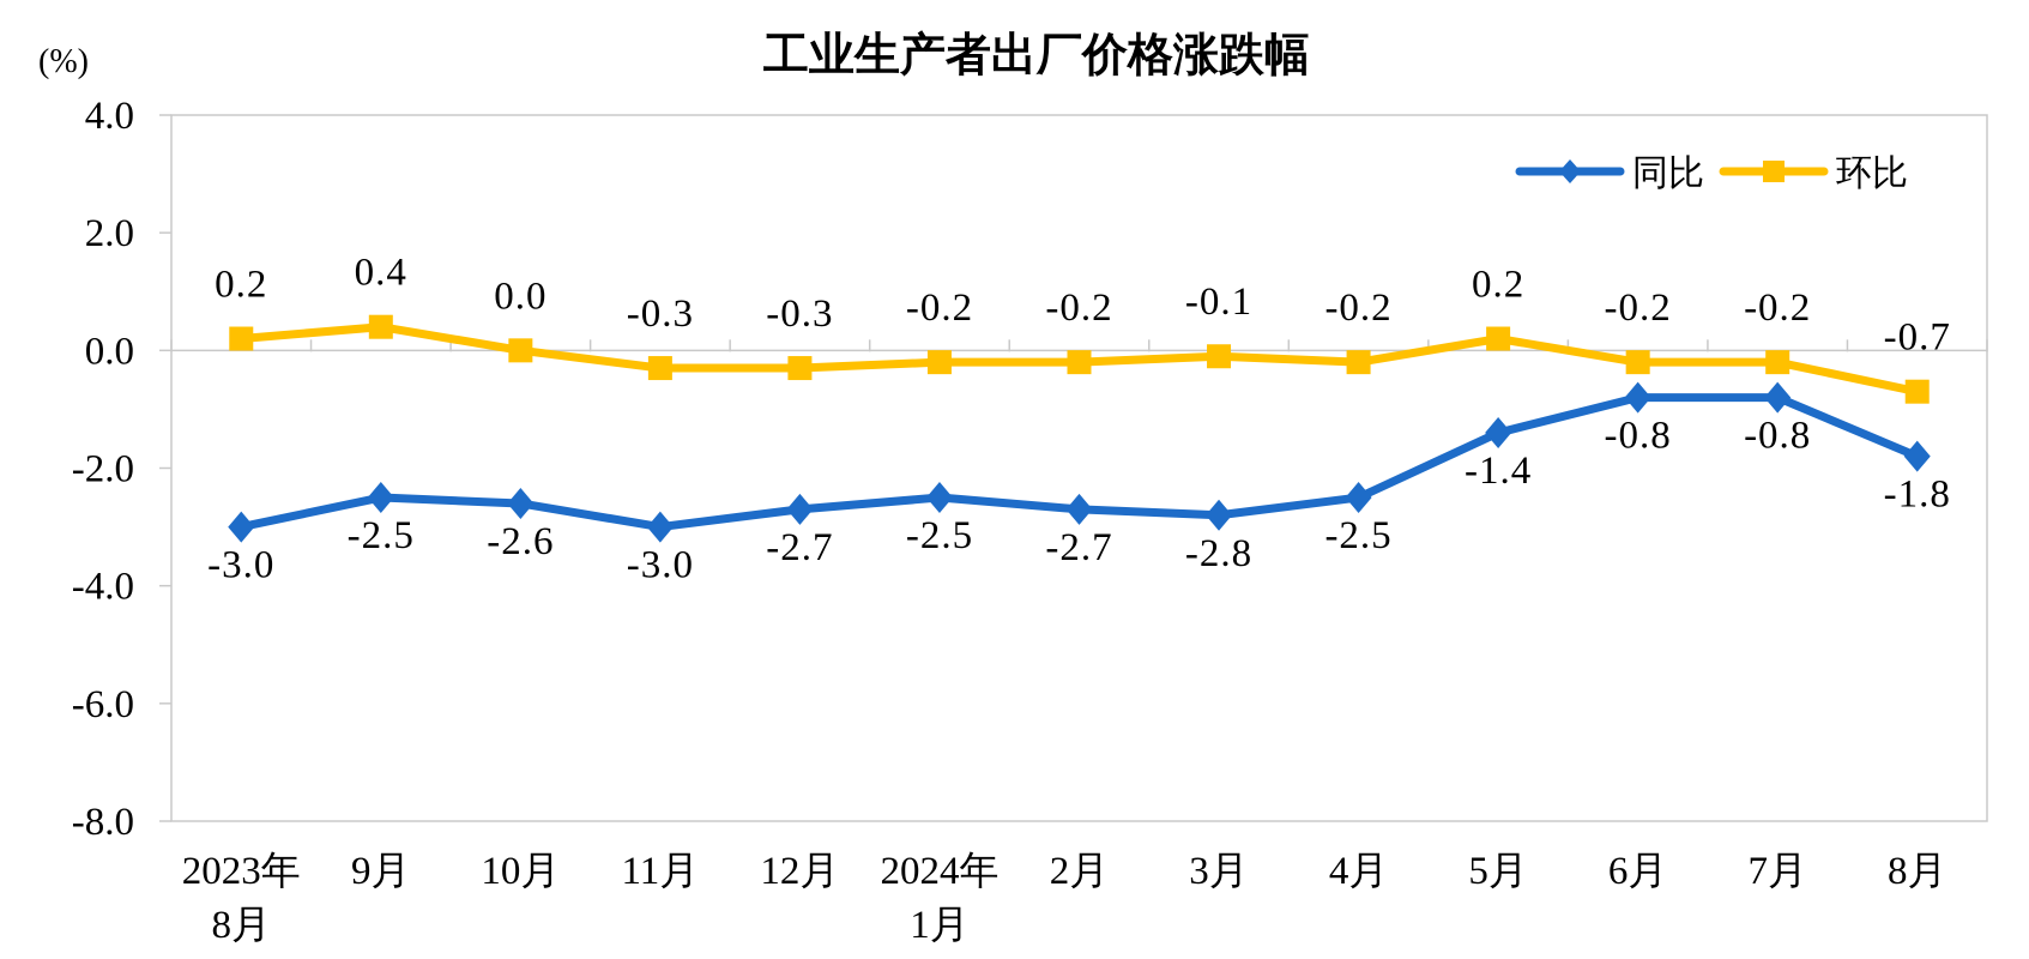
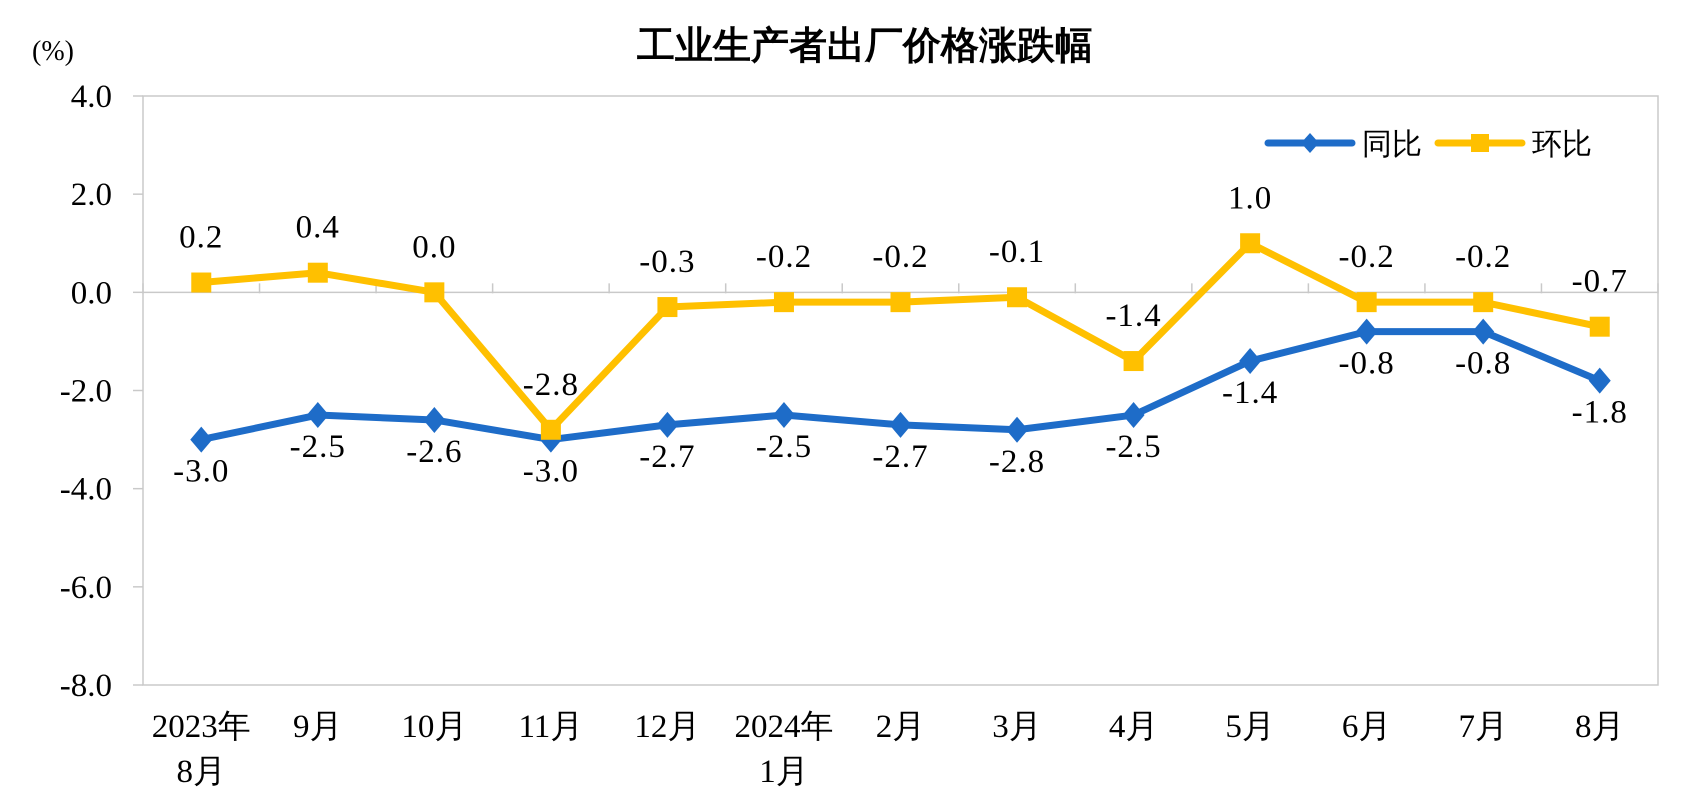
环比/11月: -0.3 -> -2.8
环比/4月: -0.2 -> -1.4
环比/5月: 0.2 -> 1.0
